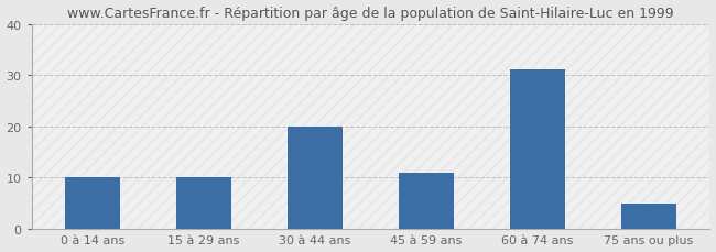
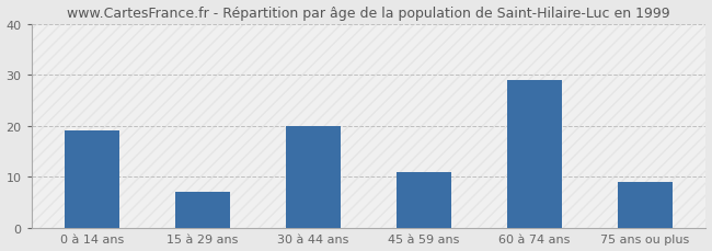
0 à 14 ans: 10 -> 19
15 à 29 ans: 10 -> 7
60 à 74 ans: 31 -> 29
75 ans ou plus: 5 -> 9
